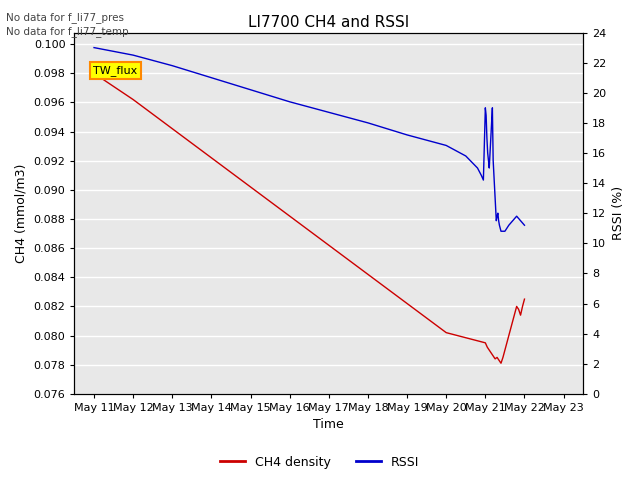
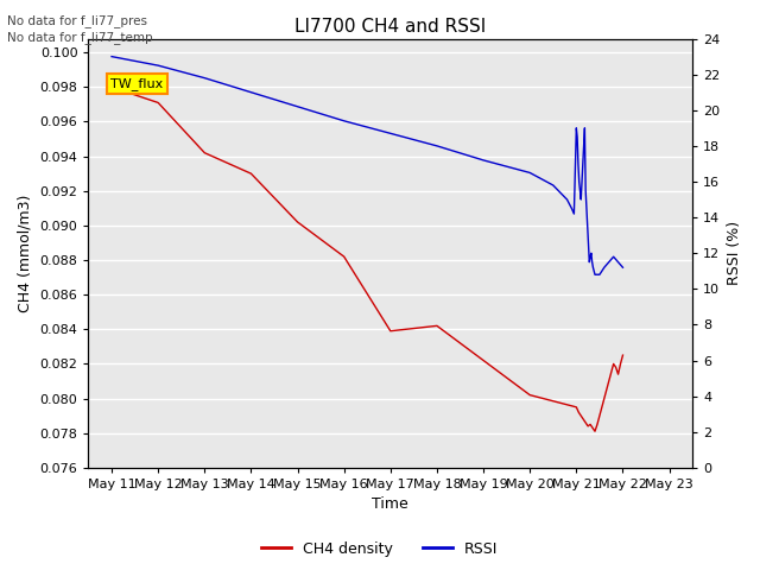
CH4 density/May 12: 0.0962 -> 0.0971
CH4 density/May 14: 0.0922 -> 0.0930
CH4 density/May 17: 0.0862 -> 0.0839
